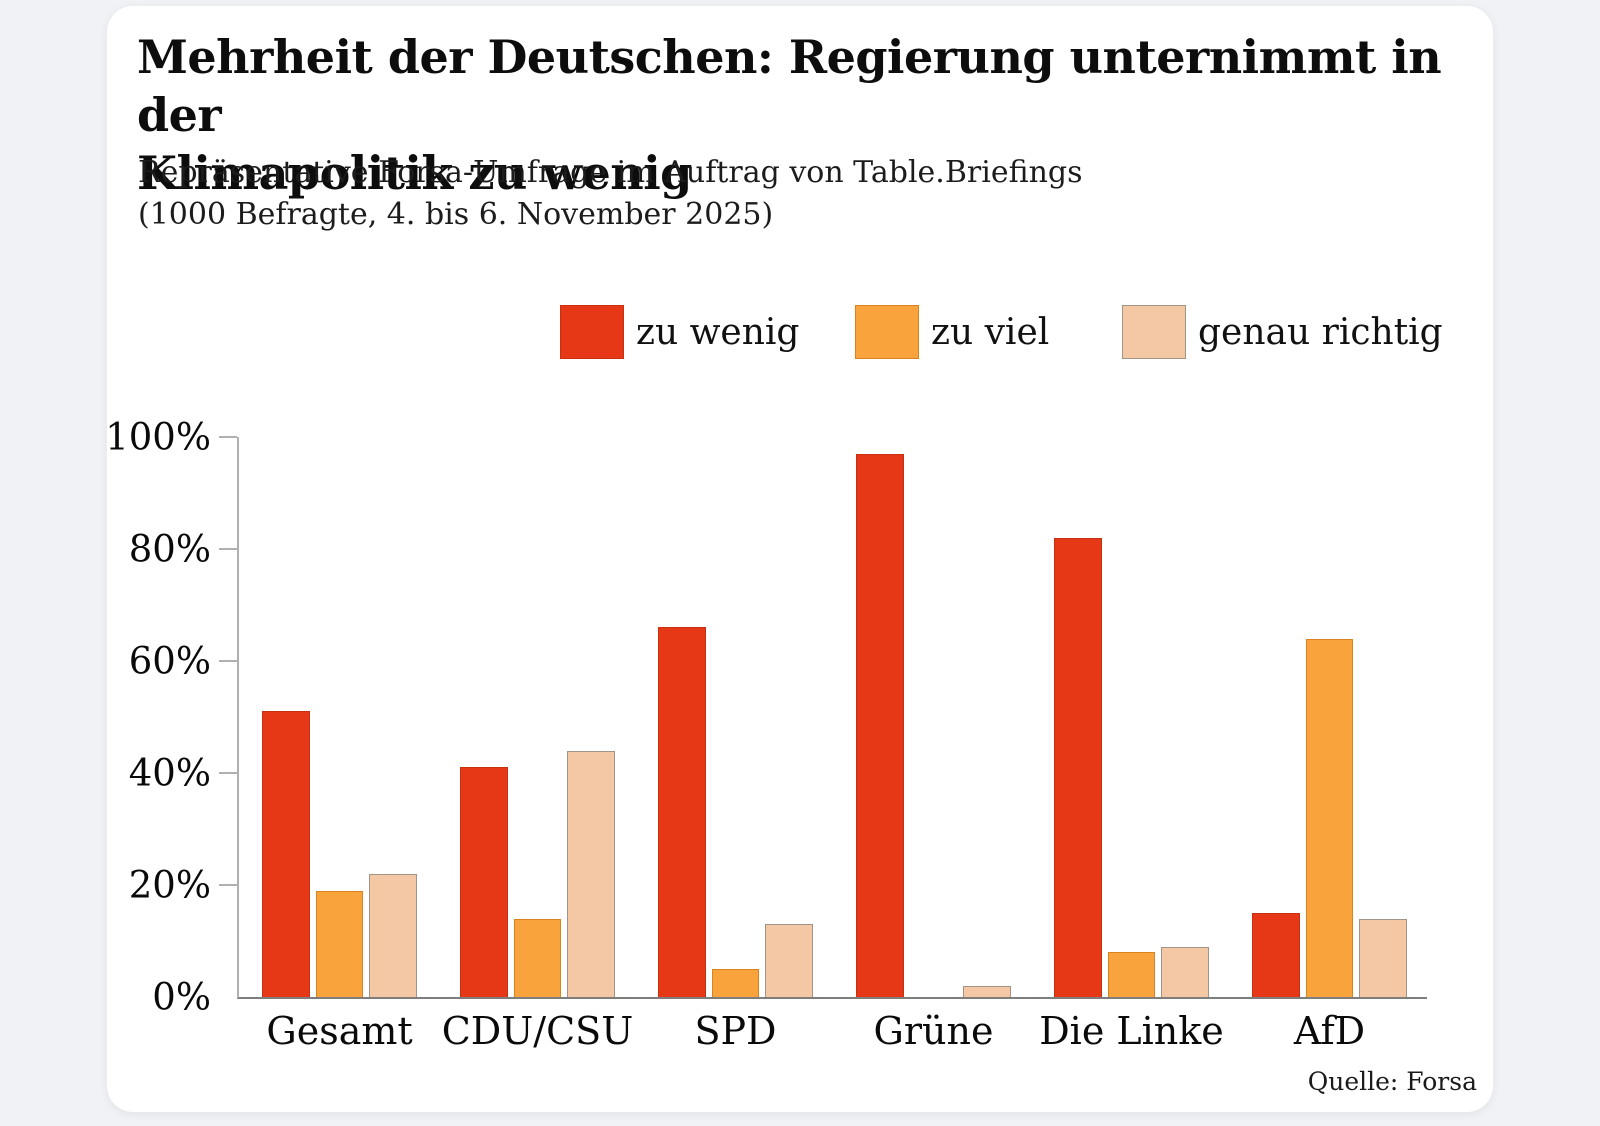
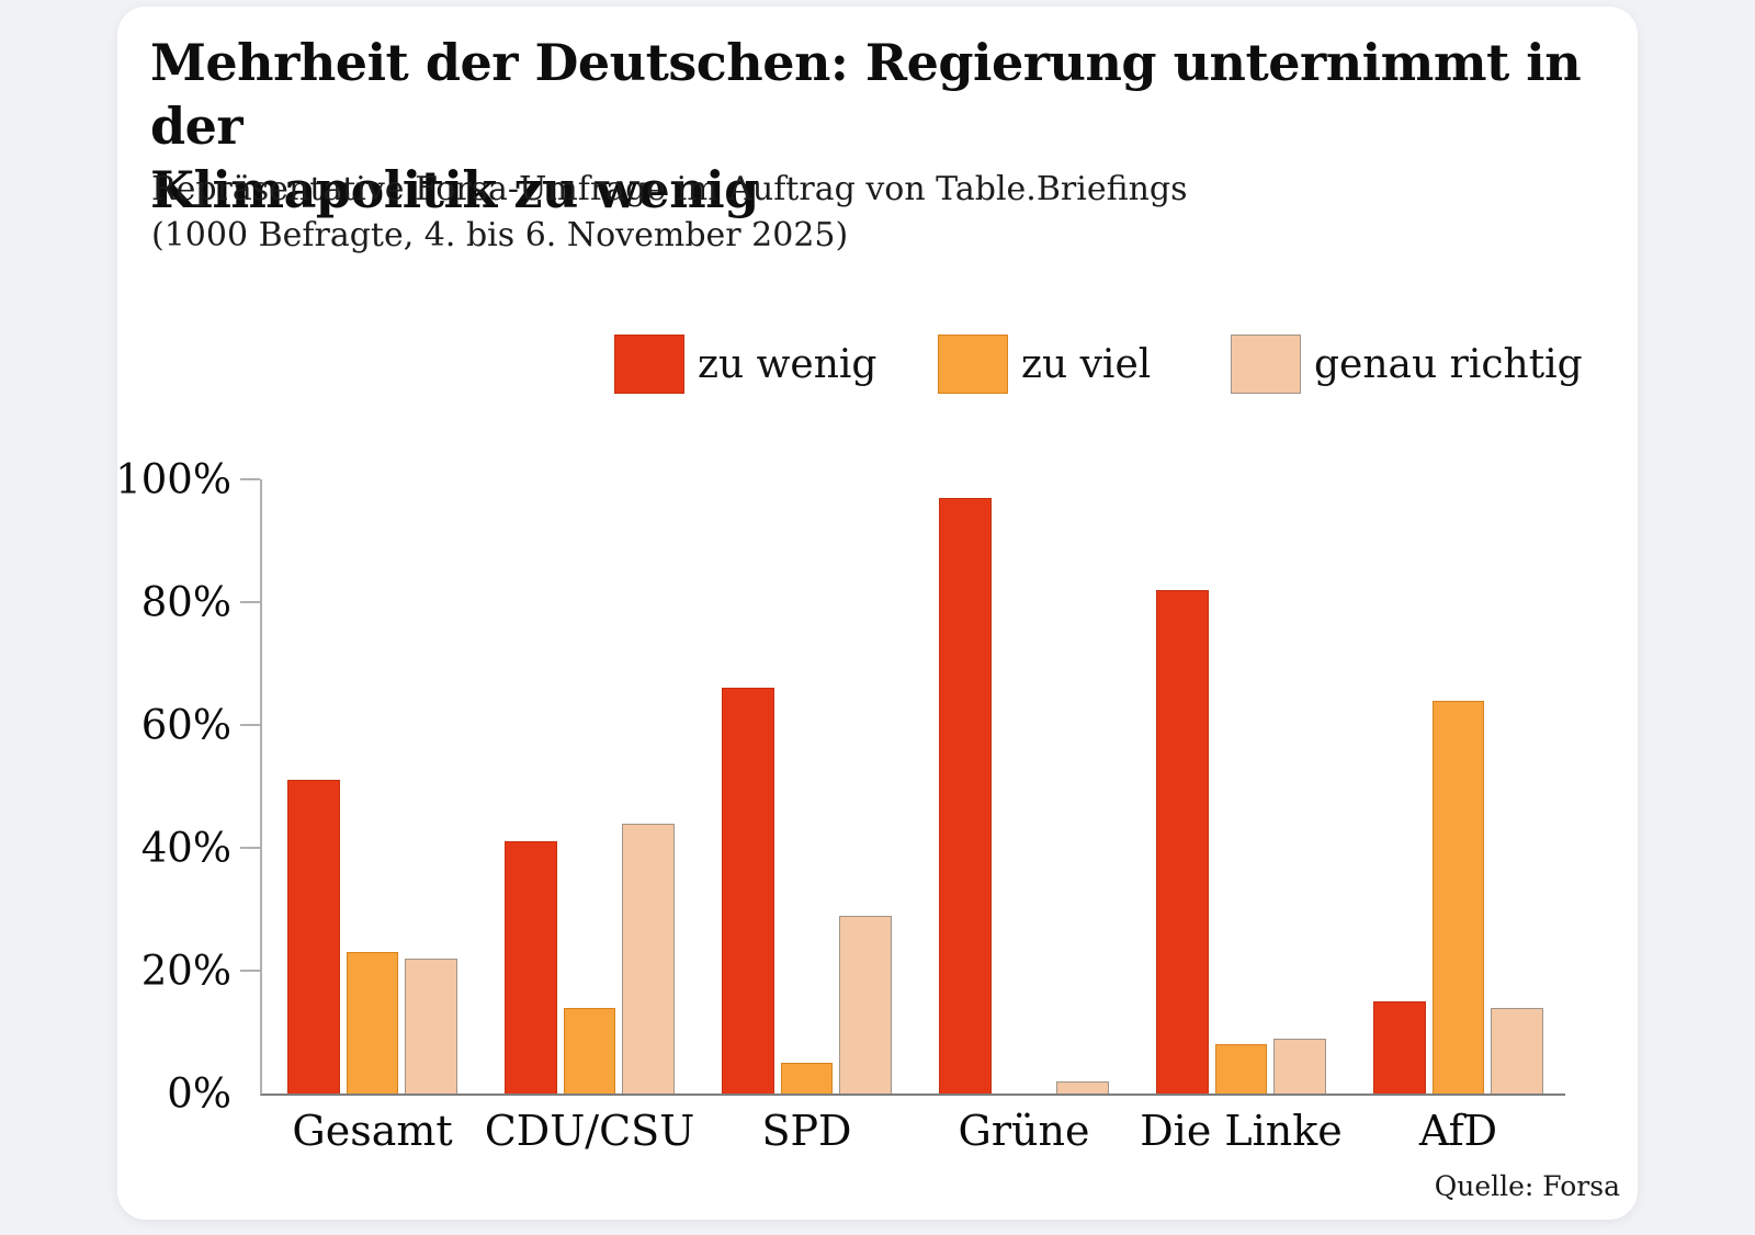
zu viel/Gesamt: 19% -> 23%
genau richtig/SPD: 13% -> 29%
